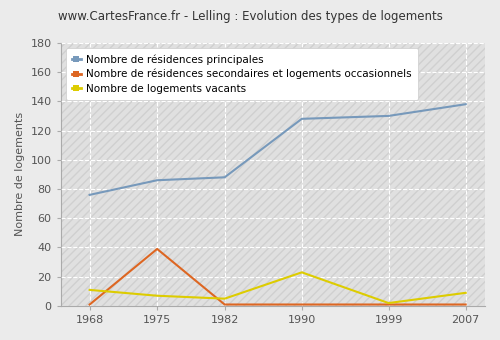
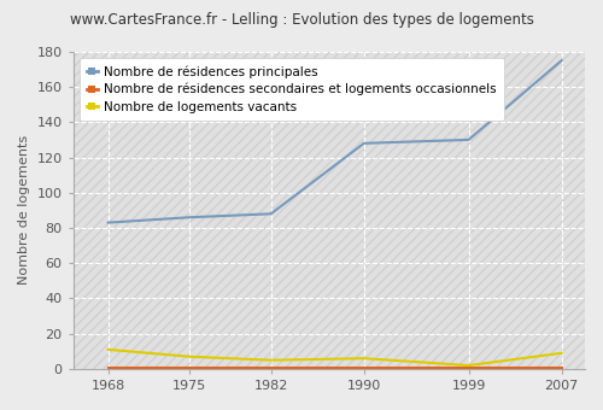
Nombre de résidences principales/1968: 76 -> 83
Nombre de résidences secondaires et logements occasionnels/1975: 39 -> 1
Nombre de logements vacants/1990: 23 -> 6
Nombre de résidences principales/2007: 138 -> 175
